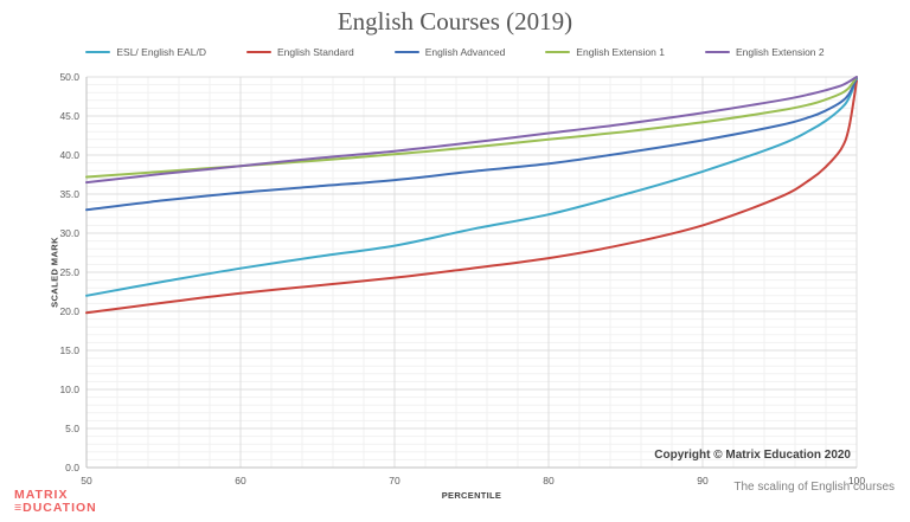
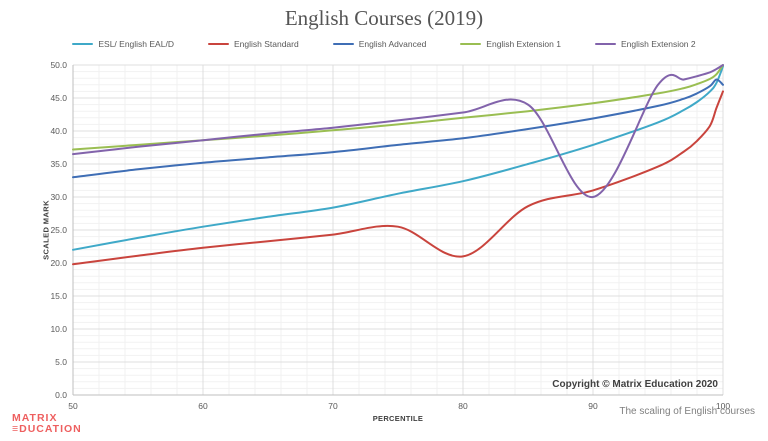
English Standard/80: 27 -> 21
English Extension 2/90: 45 -> 30
English Standard/100: 50 -> 46
English Advanced/100: 50 -> 47
